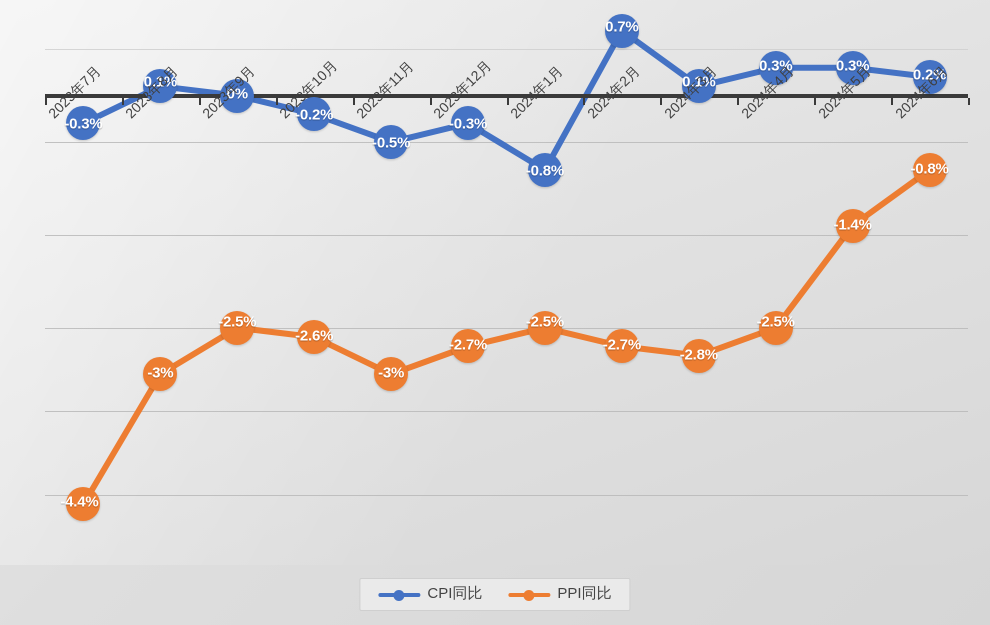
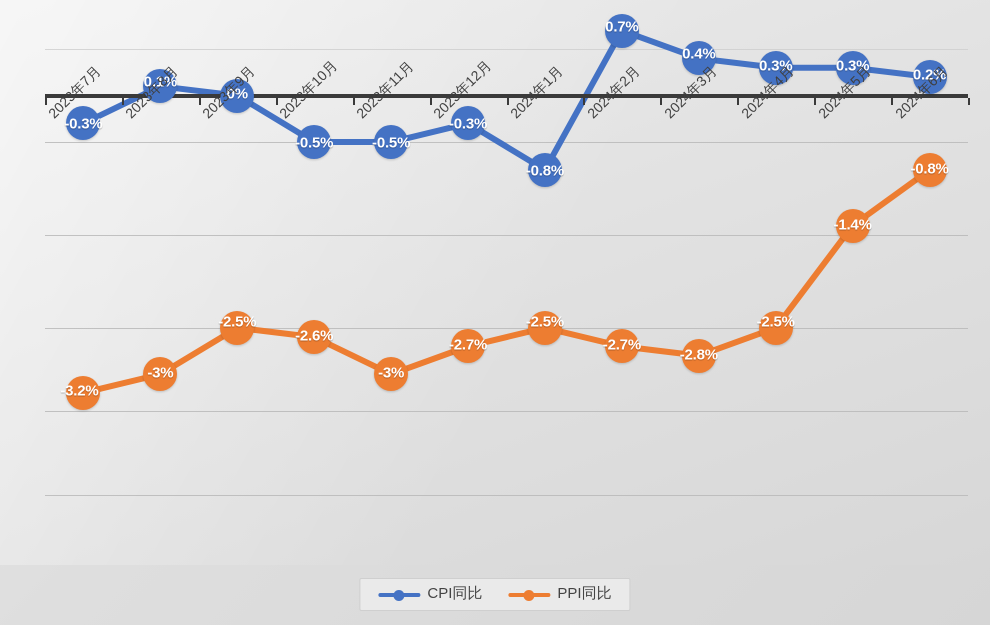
PPI同比/2023年7月: -4.4% -> -3.2%
CPI同比/2023年10月: -0.2% -> -0.5%
CPI同比/2024年3月: 0.1% -> 0.4%
